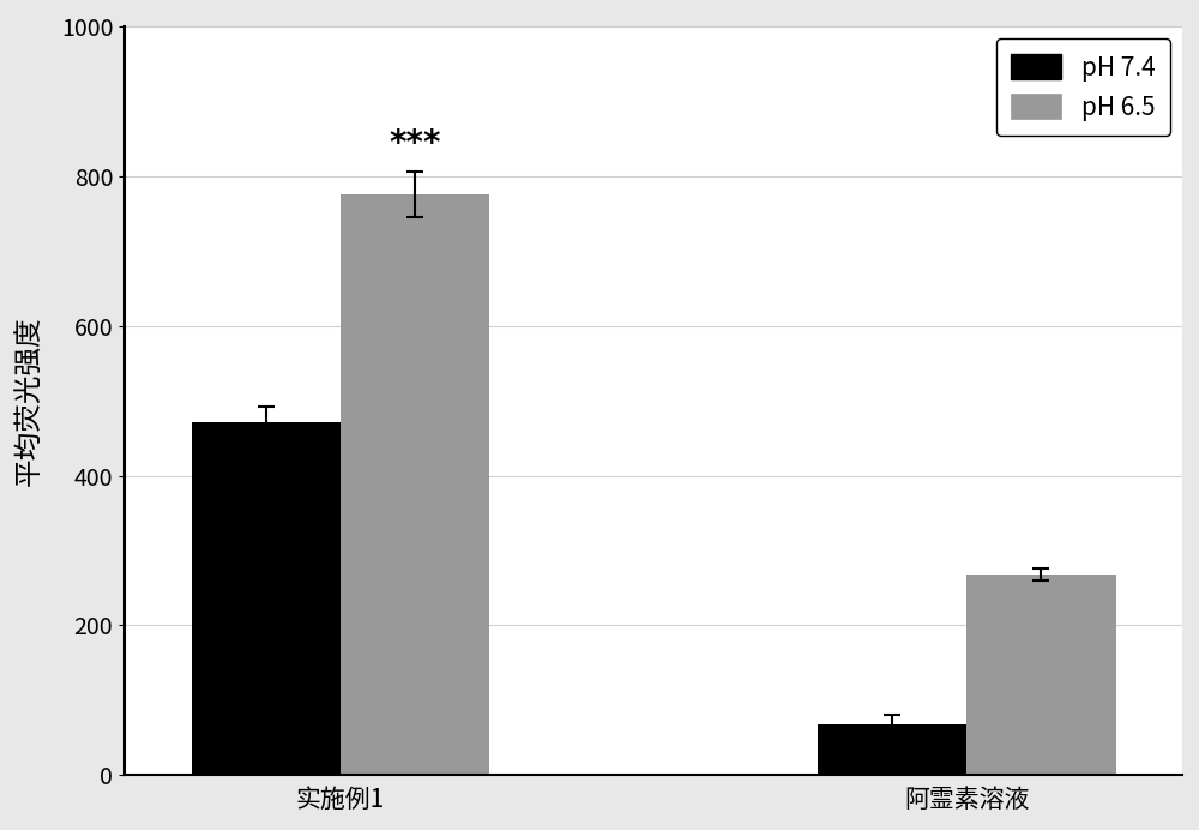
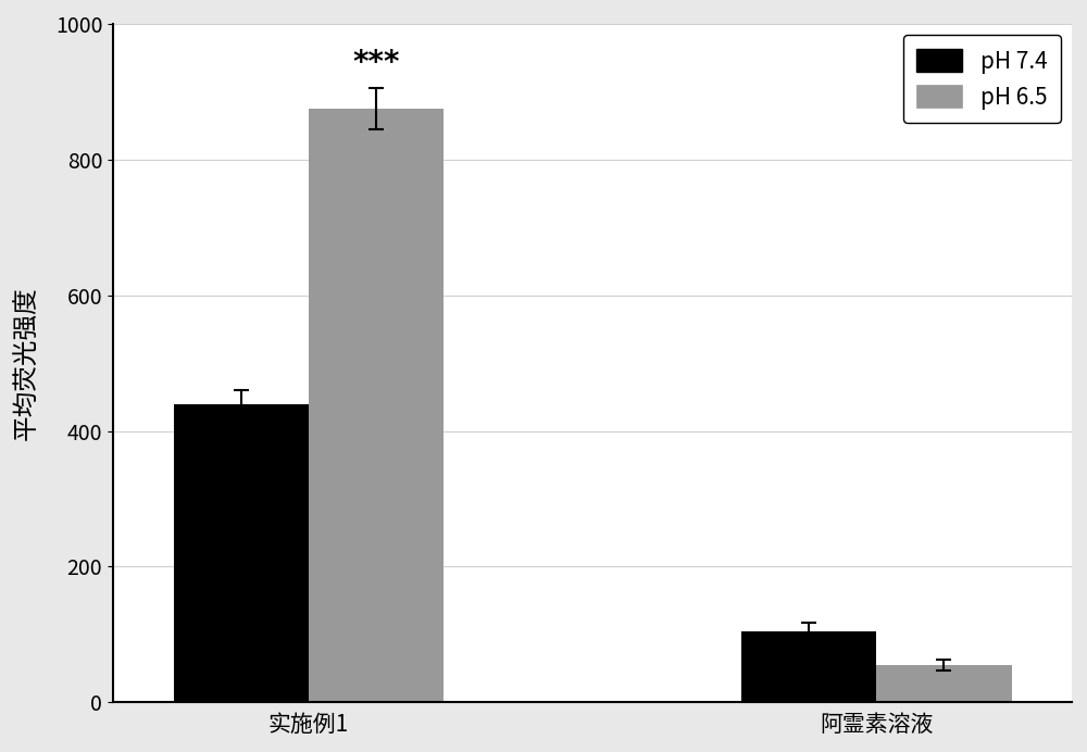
pH 7.4/实施例1: 472 -> 440
pH 6.5/实施例1: 776 -> 875
pH 7.4/阿霊素溶液: 68 -> 105
pH 6.5/阿霊素溶液: 268 -> 55
